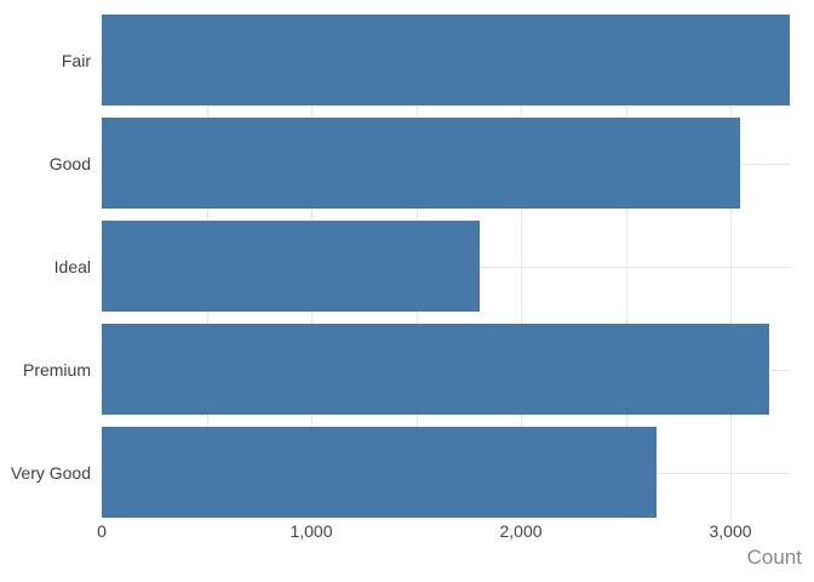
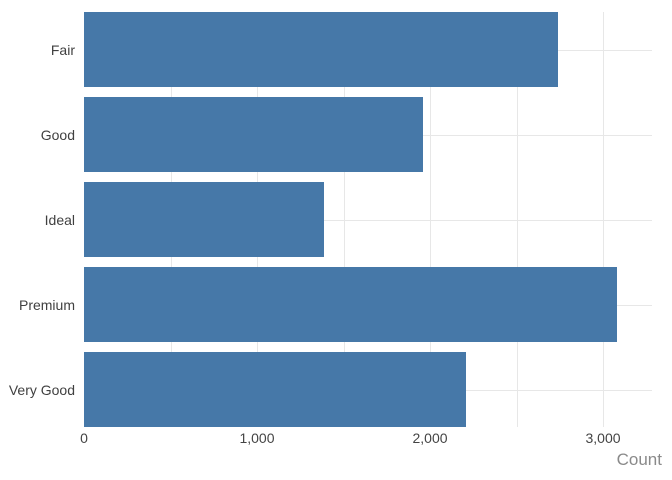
Fair: 3280 -> 2740
Good: 3050 -> 1960
Ideal: 1800 -> 1390
Premium: 3180 -> 3080
Very Good: 2650 -> 2210
